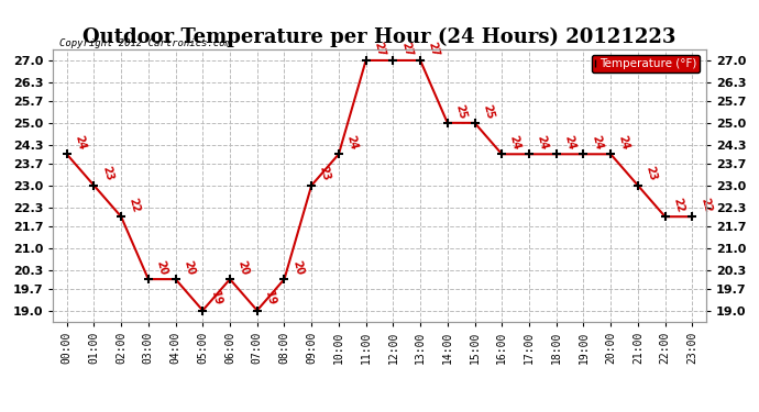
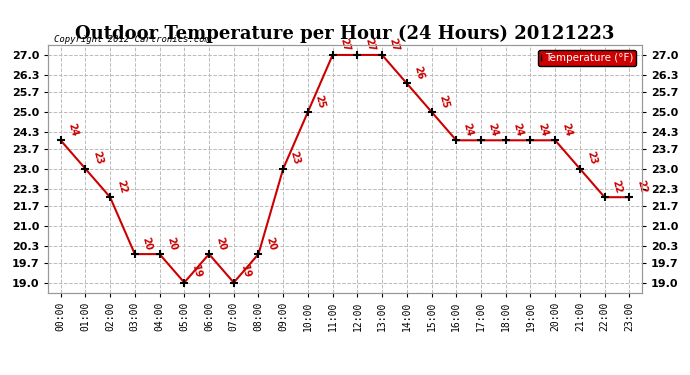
10:00: 24 -> 25
14:00: 25 -> 26
